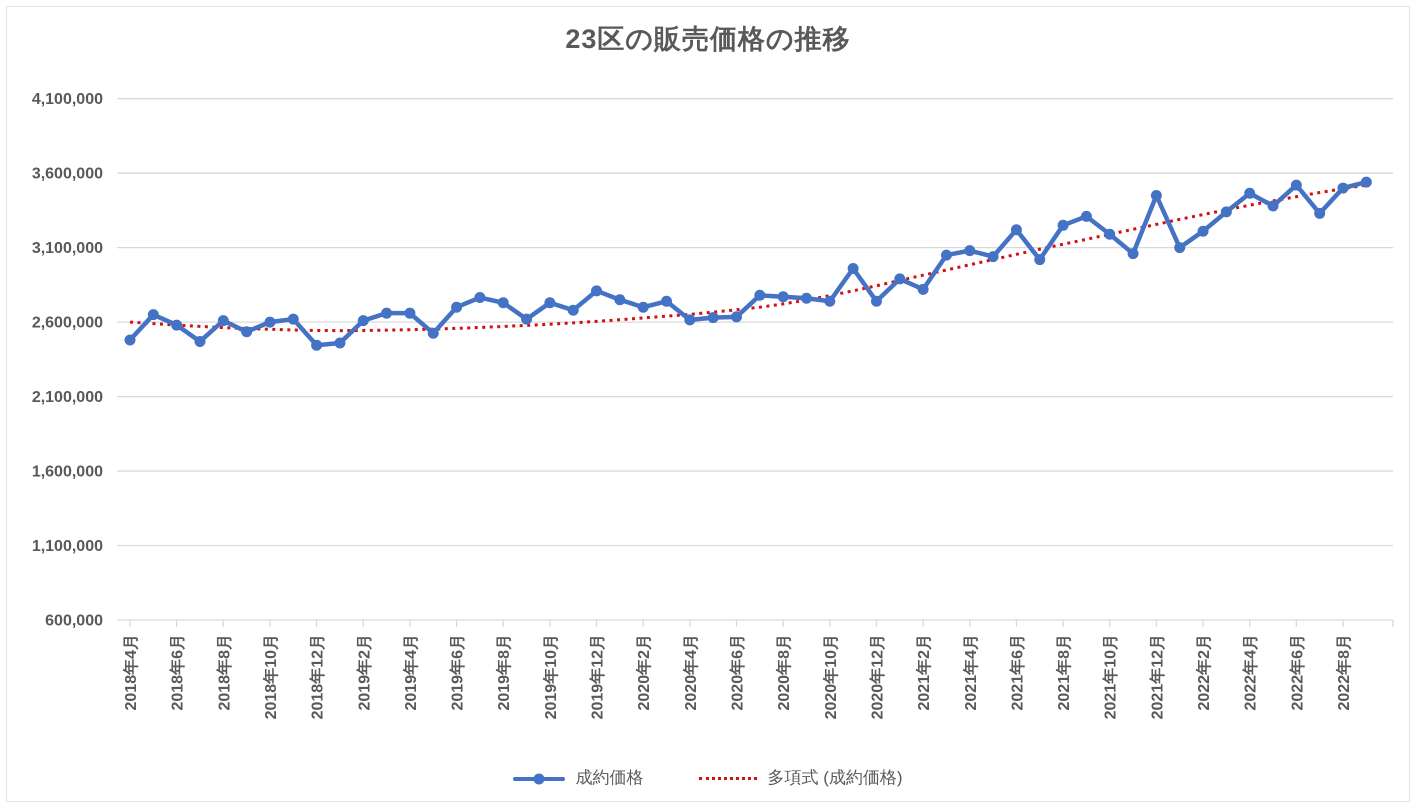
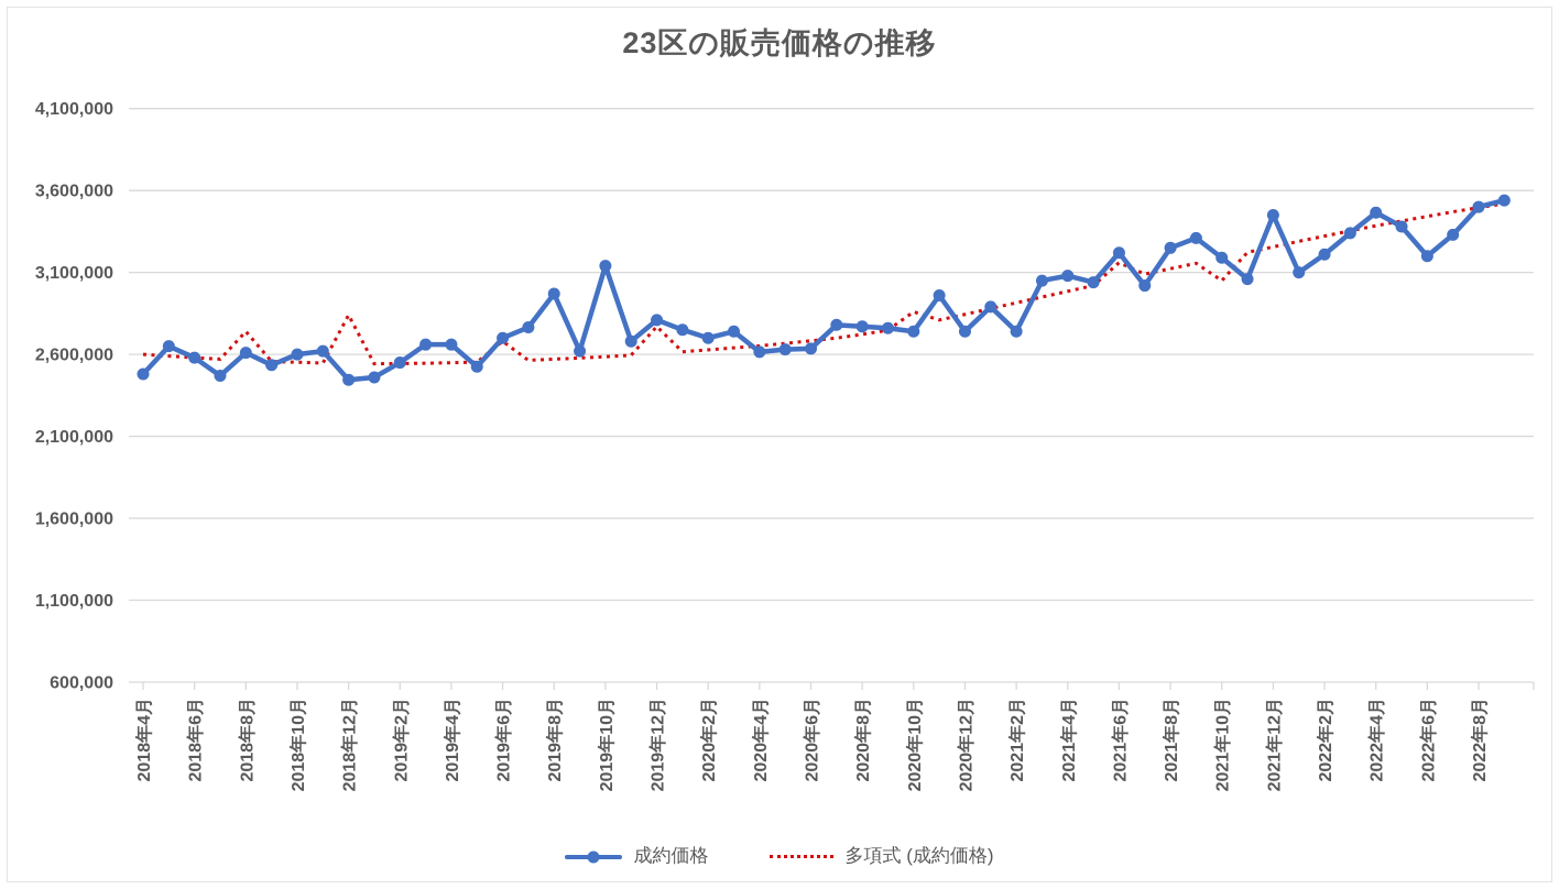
多項式 (成約価格)/2018年8月: 2560000 -> 2740000
多項式 (成約価格)/2018年12月: 2540000 -> 2840000
成約価格/2019年2月: 2610000 -> 2550000
多項式 (成約価格)/2019年6月: 2560000 -> 2680000
成約価格/2019年8月: 2730000 -> 2970000
成約価格/2019年10月: 2730000 -> 3140000
多項式 (成約価格)/2019年12月: 2600000 -> 2770000
多項式 (成約価格)/2020年10月: 2780000 -> 2860000
成約価格/2021年2月: 2820000 -> 2740000
多項式 (成約価格)/2021年6月: 3060000 -> 3160000
多項式 (成約価格)/2021年10月: 3190000 -> 3050000
成約価格/2022年6月: 3520000 -> 3200000
